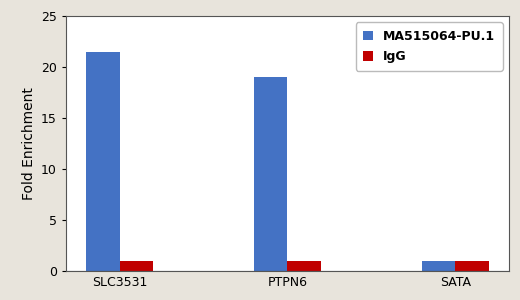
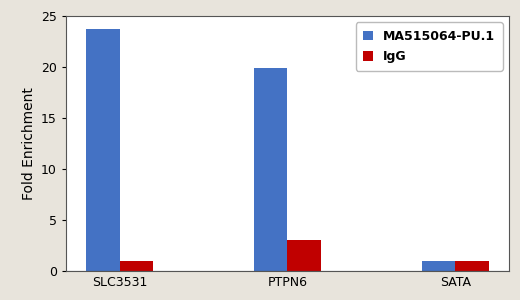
MA515064-PU.1/SLC3531: 21.5 -> 23.7
MA515064-PU.1/PTPN6: 19.0 -> 19.9
IgG/PTPN6: 1 -> 3
